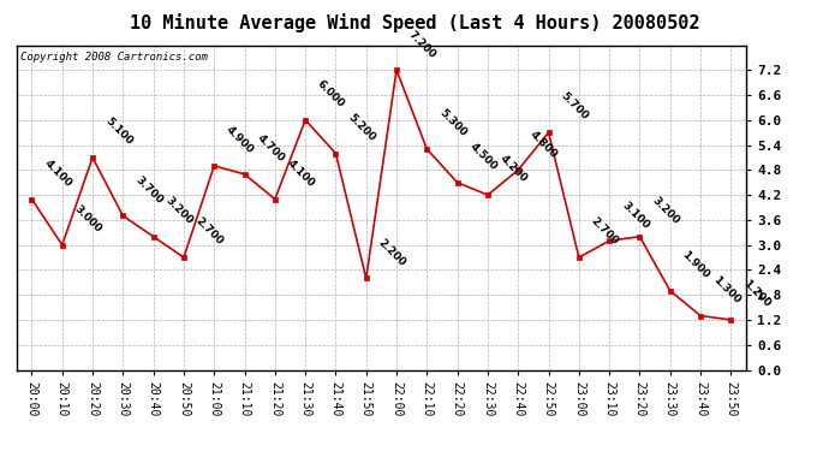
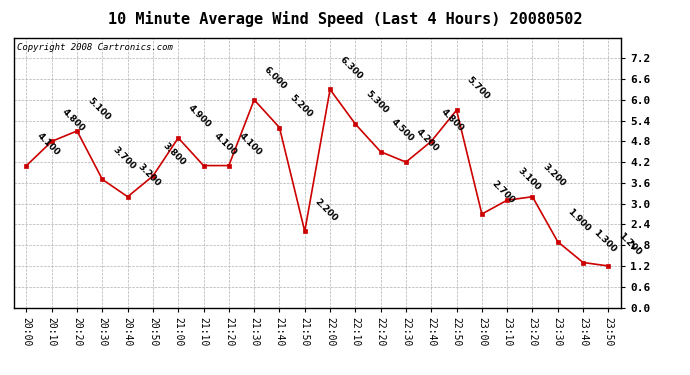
20:10: 3.000 -> 4.800
20:50: 2.700 -> 3.800
21:10: 4.700 -> 4.100
22:00: 7.200 -> 6.300
